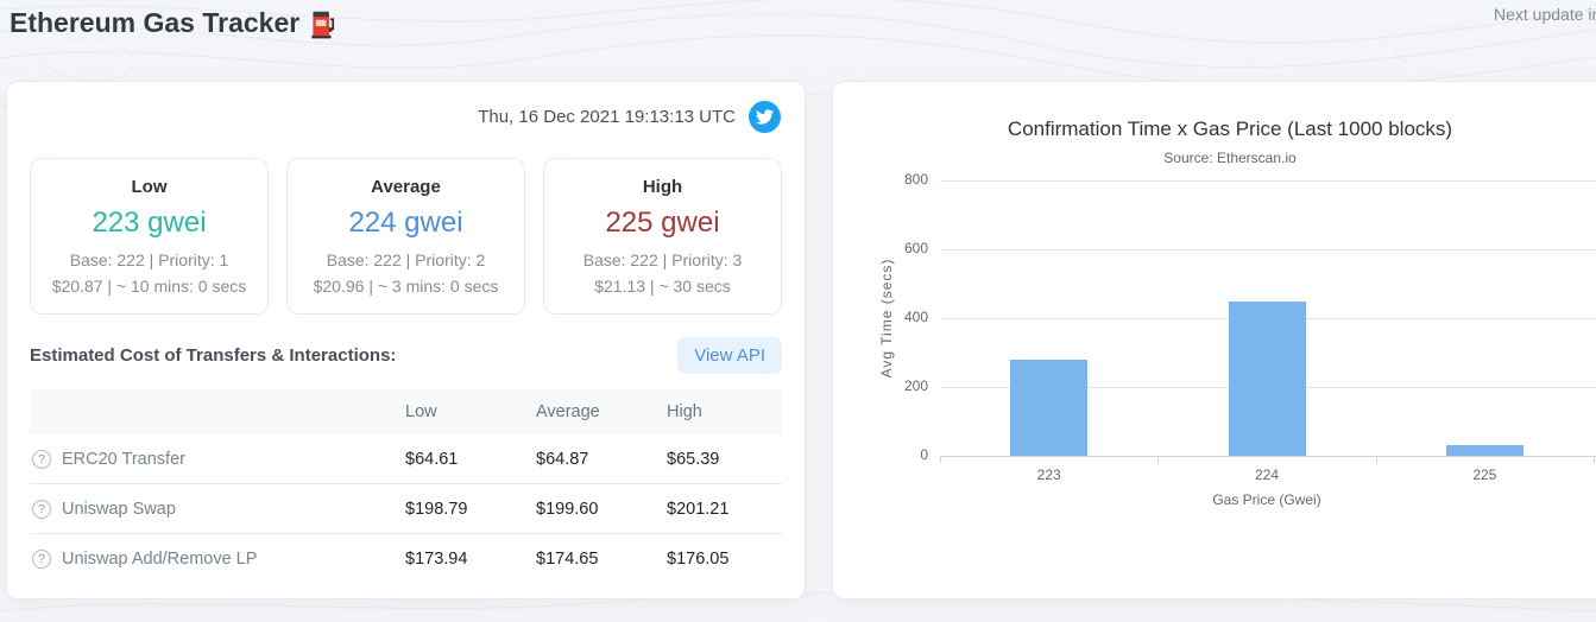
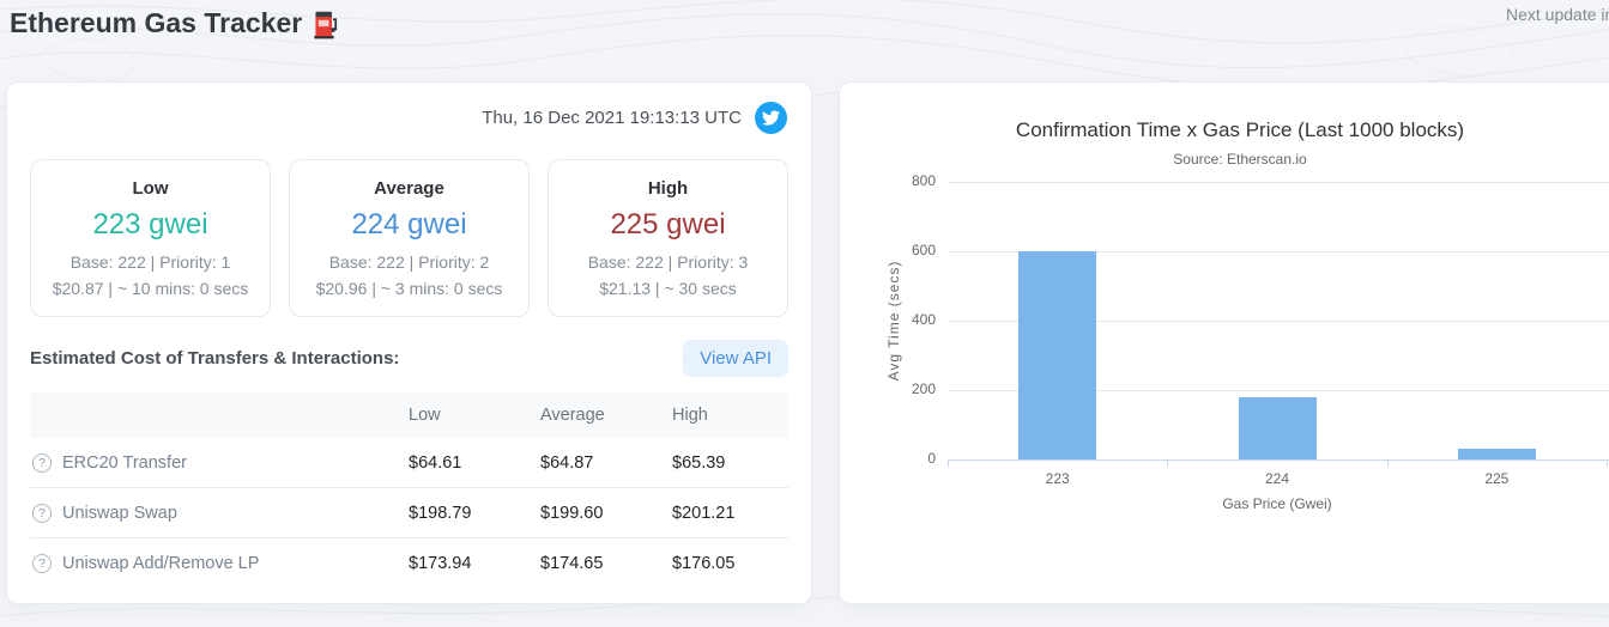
223: 280 -> 600
224: 450 -> 180
